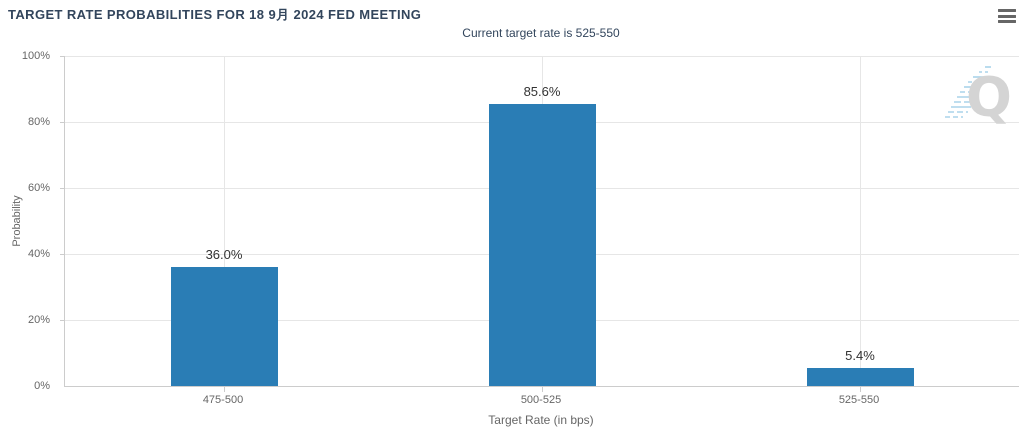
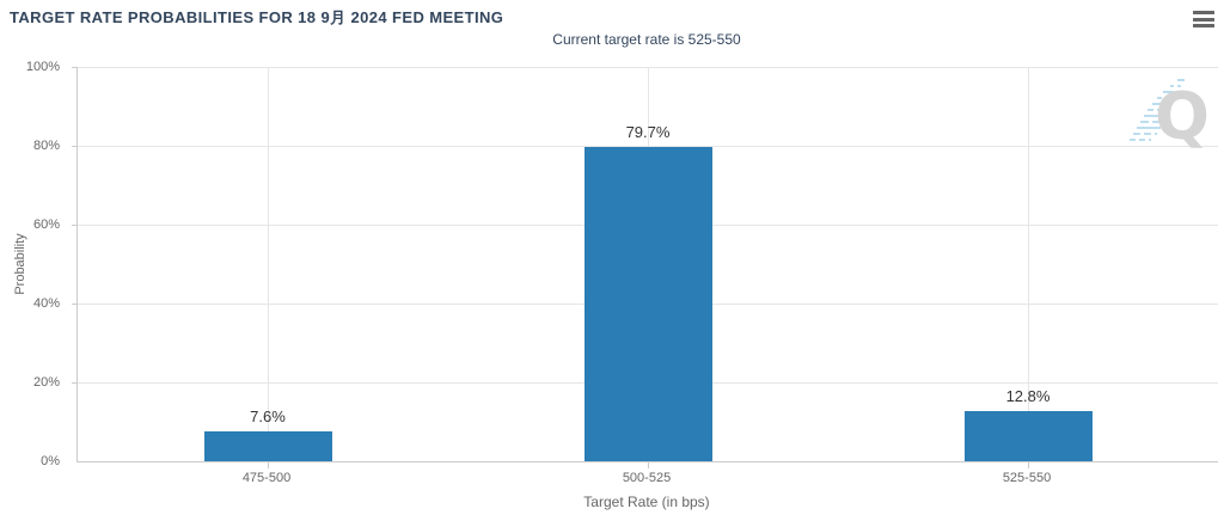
475-500: 36.0% -> 7.6%
500-525: 85.6% -> 79.7%
525-550: 5.4% -> 12.8%
